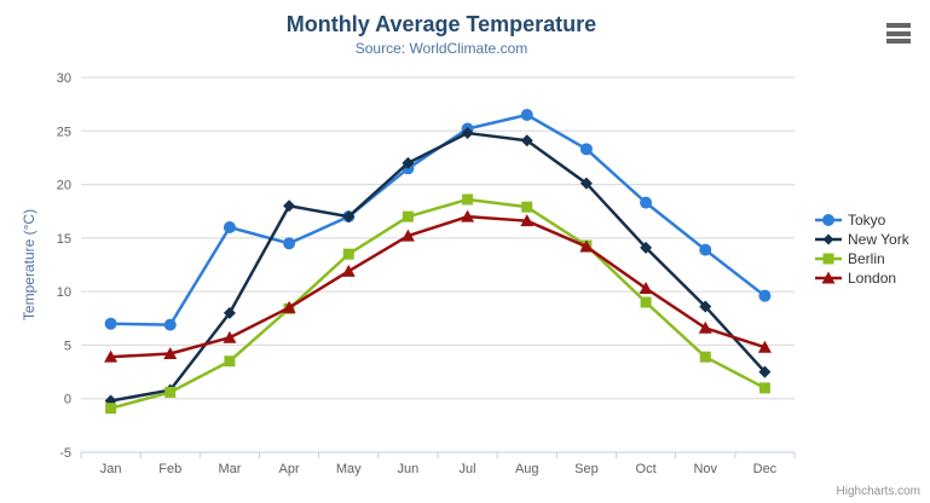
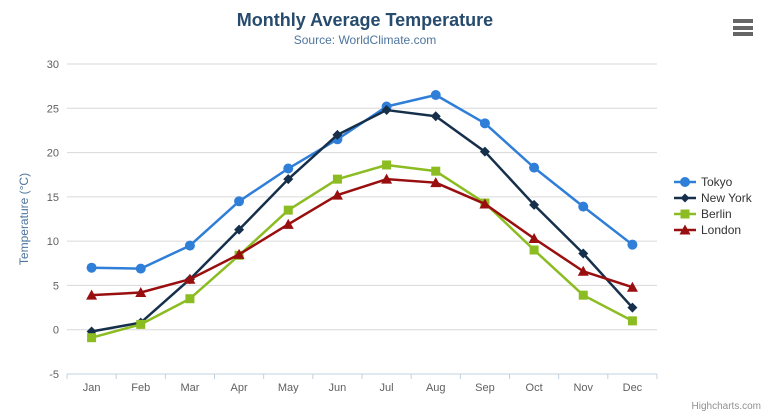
Tokyo/Mar: 16 -> 10
New York/Mar: 8 -> 6
New York/Apr: 18 -> 11
Tokyo/May: 17 -> 18
